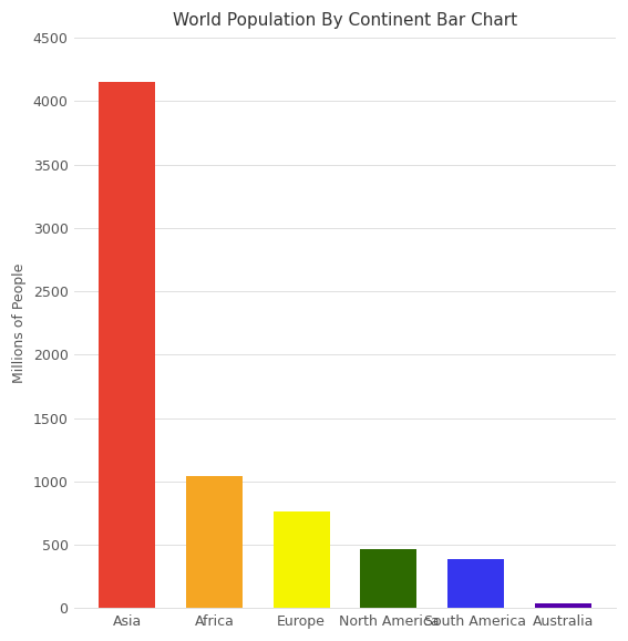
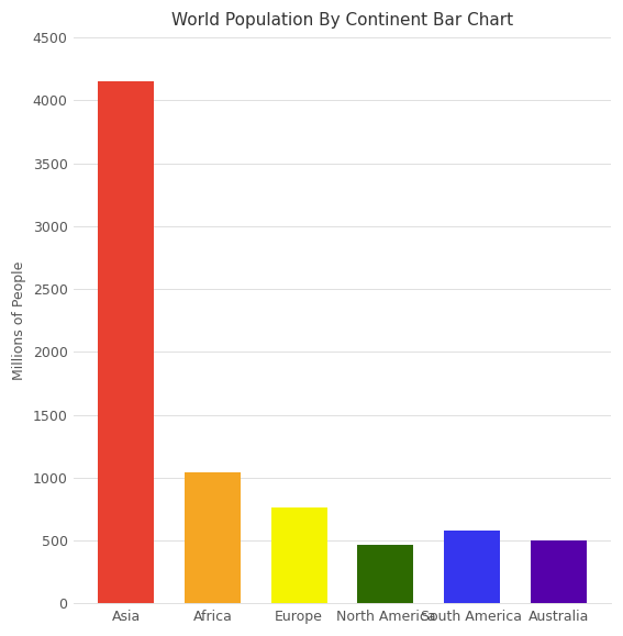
South America: 390 -> 580
Australia: 40 -> 500
